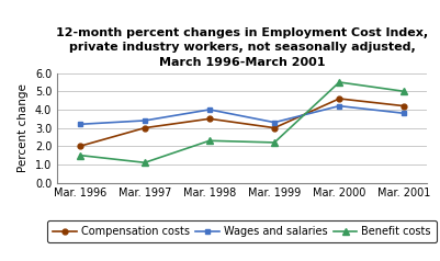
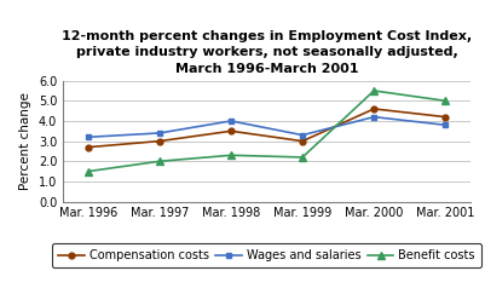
Compensation costs/Mar. 1996: 2.0 -> 2.7
Benefit costs/Mar. 1997: 1.1 -> 2.0
